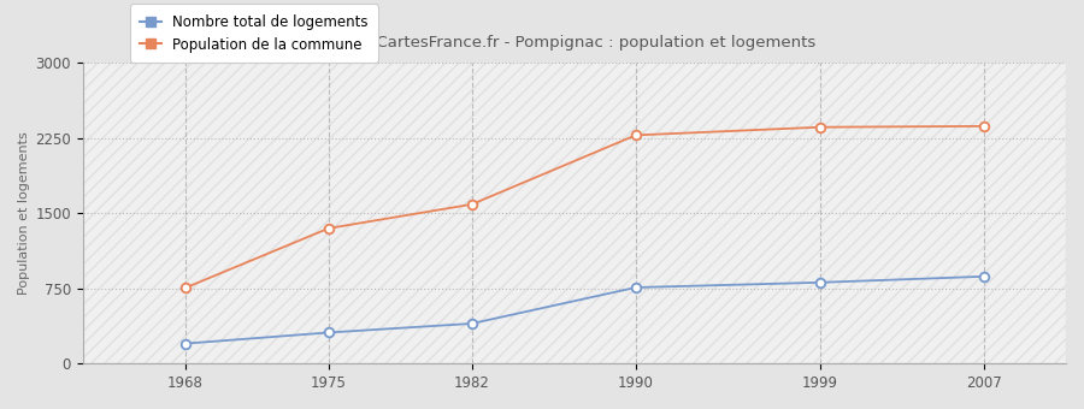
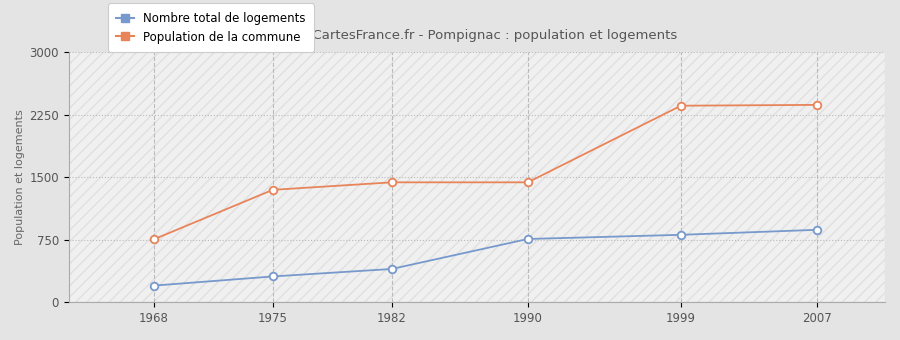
Population de la commune/1982: 1590 -> 1440
Population de la commune/1990: 2280 -> 1440
